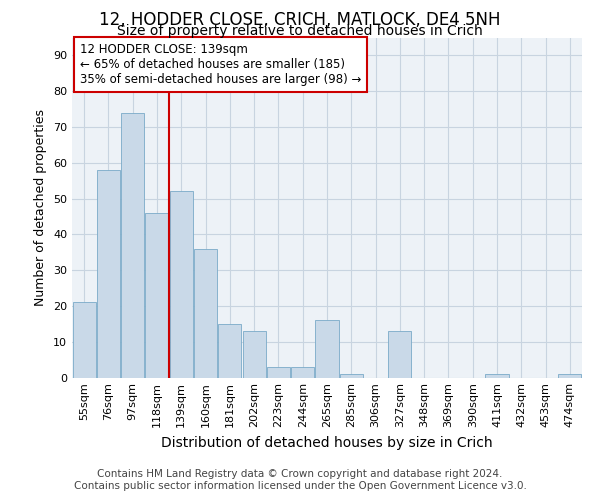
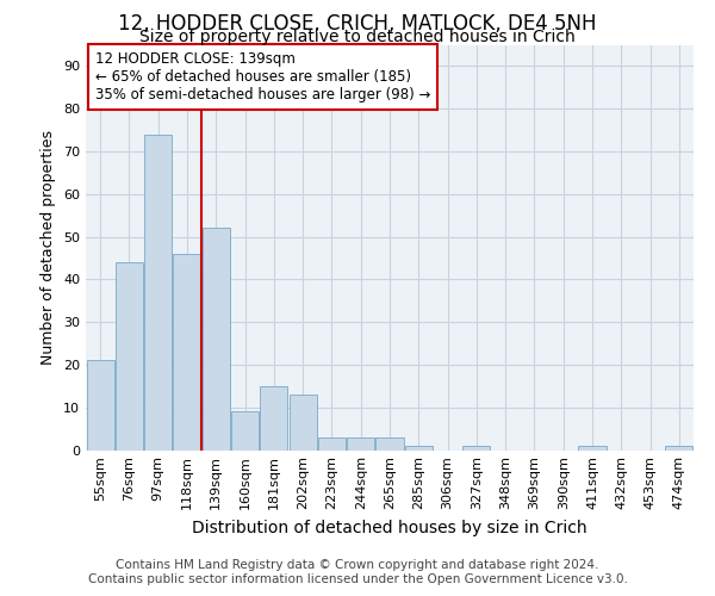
76sqm: 58 -> 44
160sqm: 36 -> 9
265sqm: 16 -> 3
327sqm: 13 -> 1
